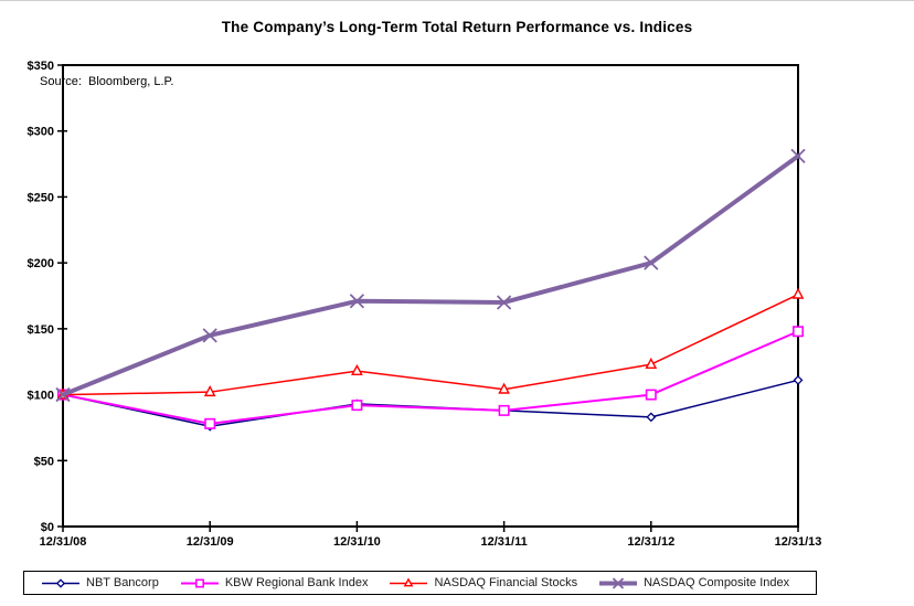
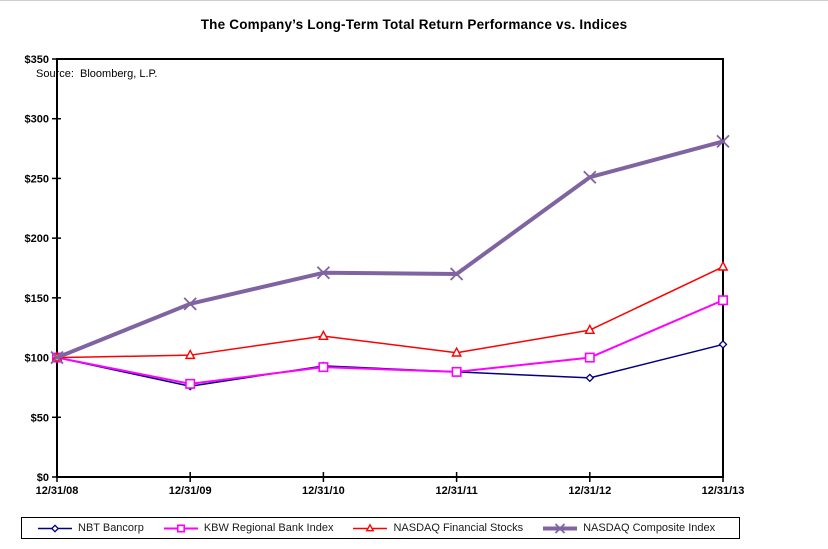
NASDAQ Composite Index/12/31/12: $200 -> $251
